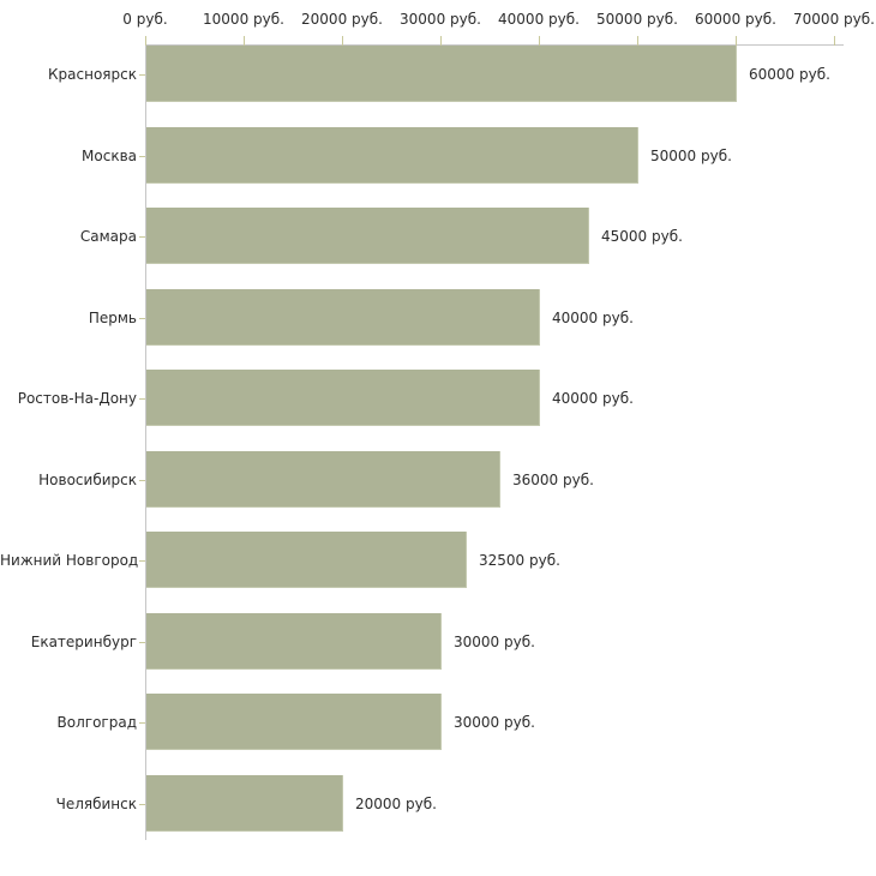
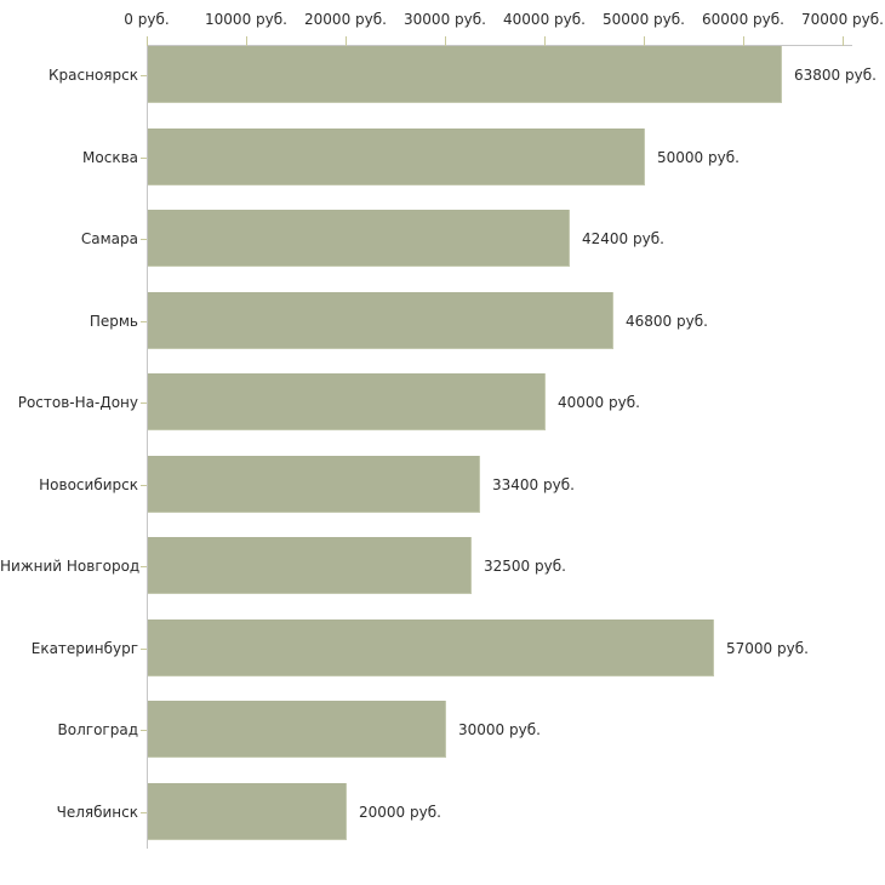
Красноярск: 60000 -> 63800
Самара: 45000 -> 42400
Пермь: 40000 -> 46800
Новосибирск: 36000 -> 33400
Екатеринбург: 30000 -> 57000
